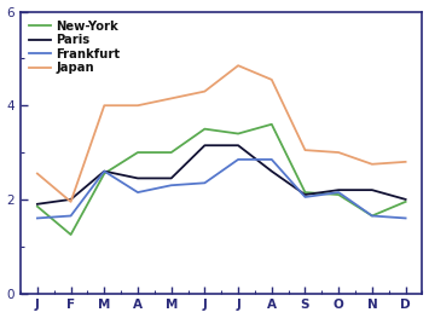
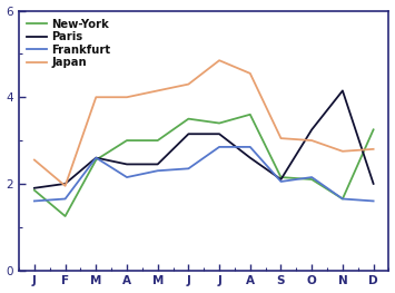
Paris/O: 2.20 -> 3.25
Paris/N: 2.20 -> 4.15
New-York/D: 1.95 -> 3.25
